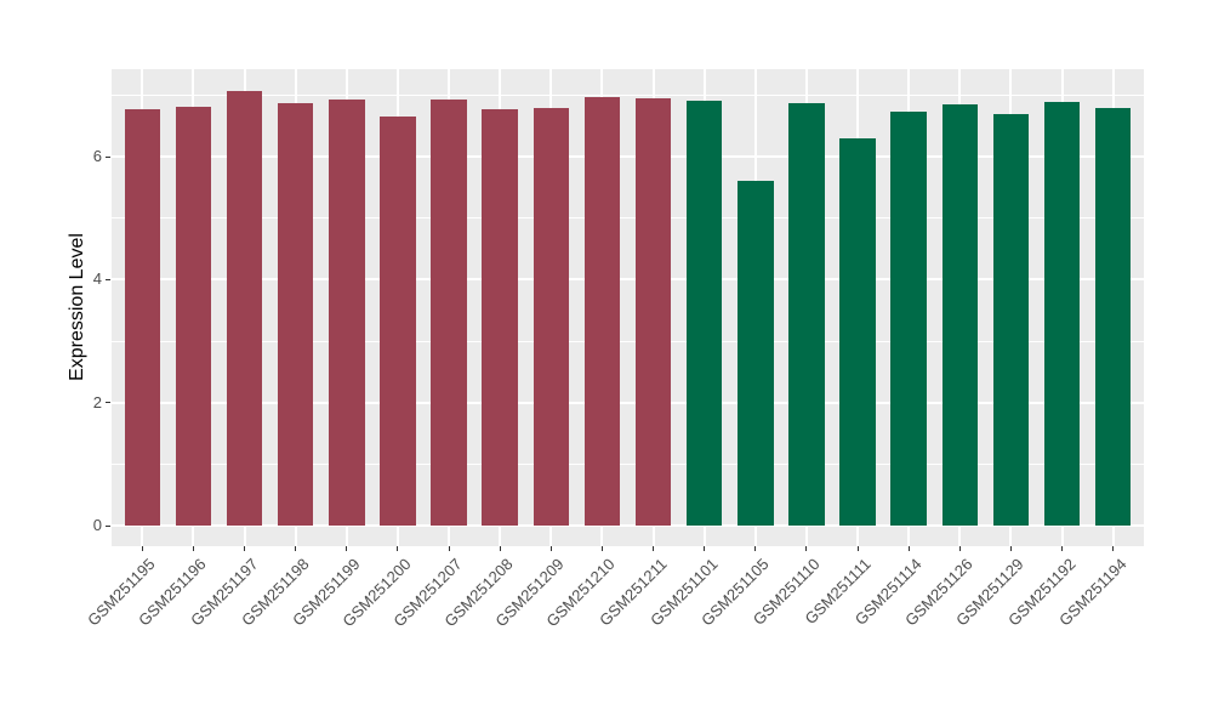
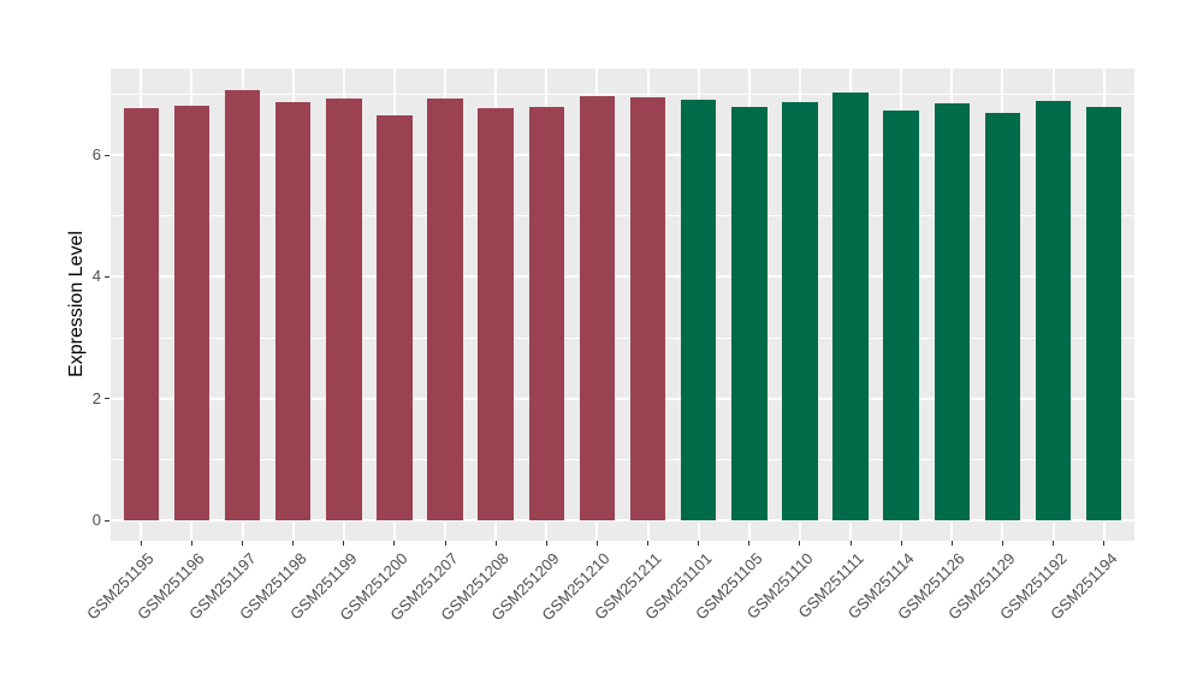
GSM251105: 5.6 -> 6.8
GSM251111: 6.3 -> 7.0
